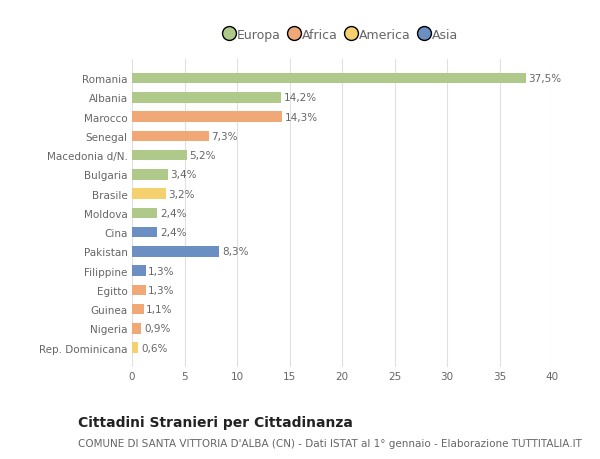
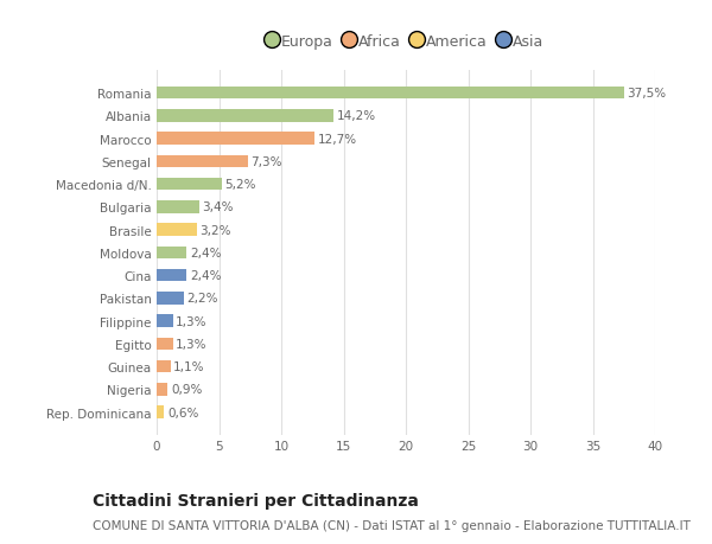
Marocco: 14,3% -> 12,7%
Pakistan: 8,3% -> 2,2%
